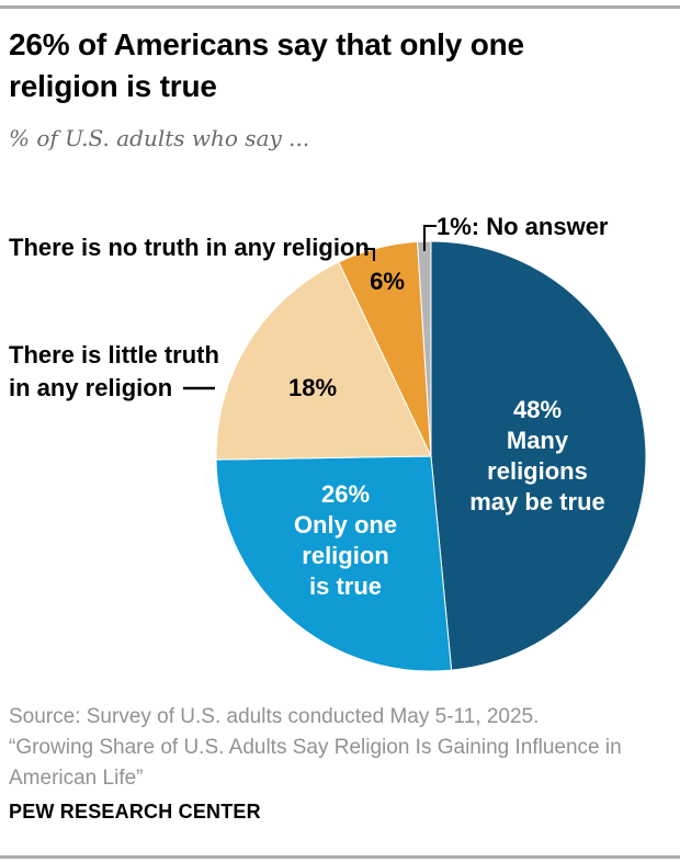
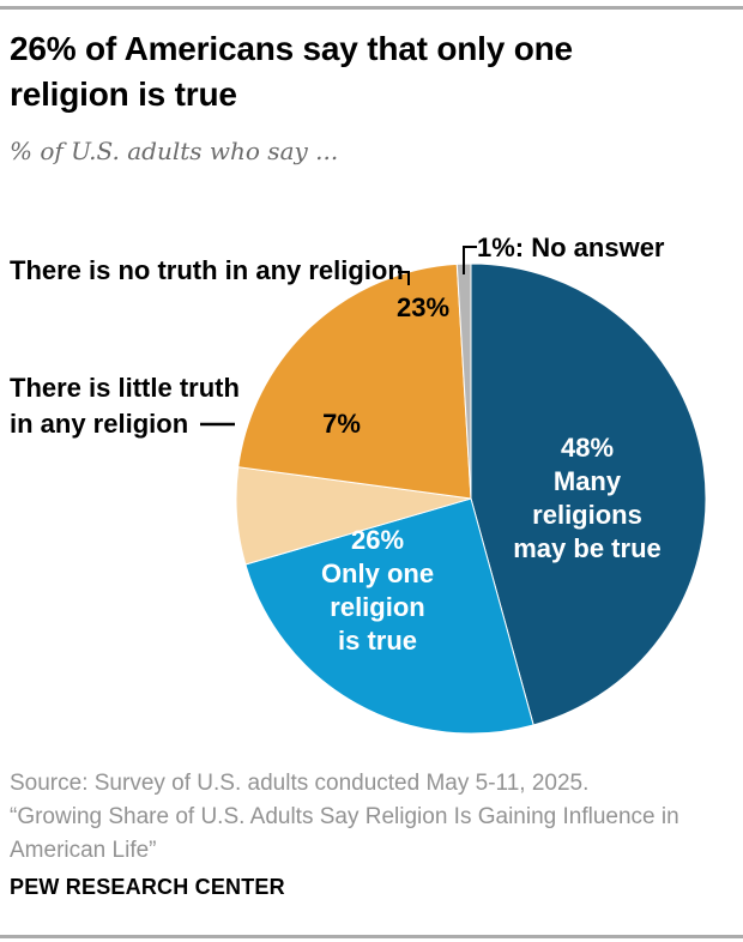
There is little truth in any religion: 18% -> 7%
There is no truth in any religion: 6% -> 23%
